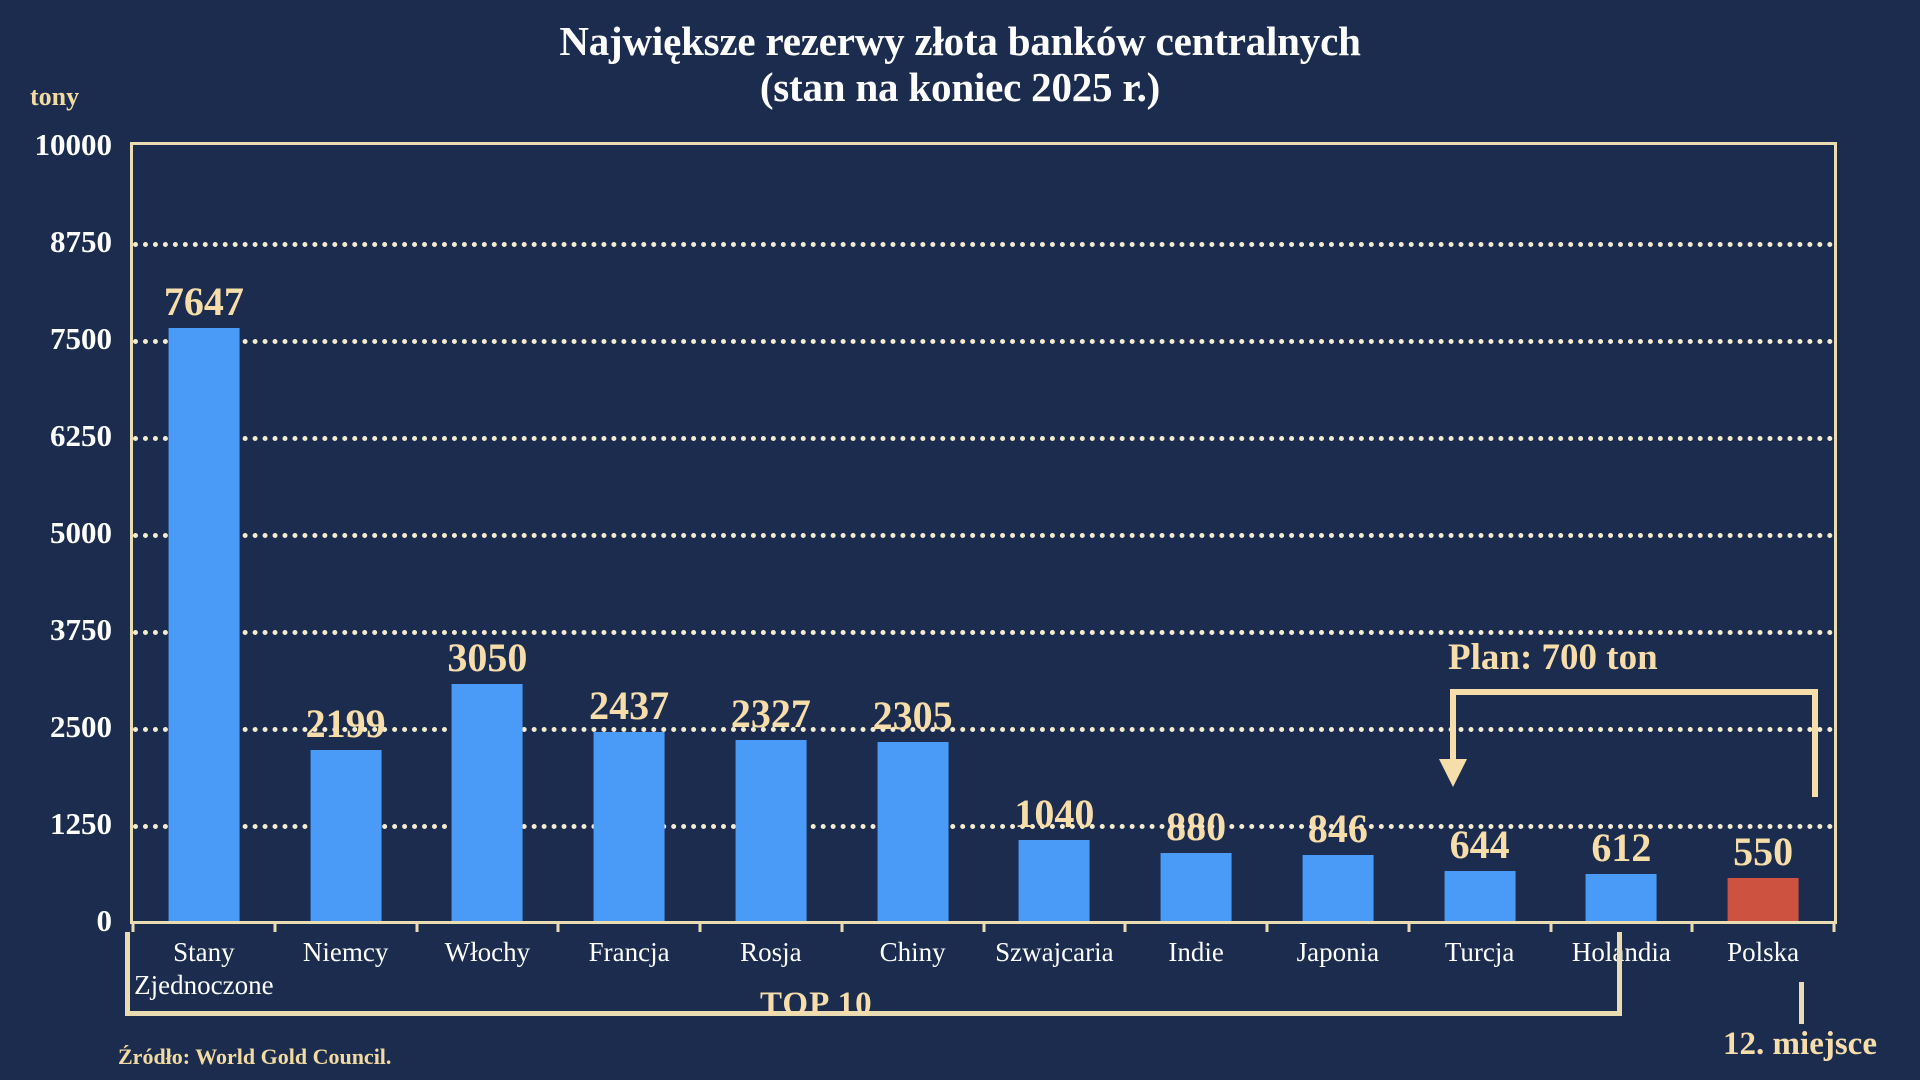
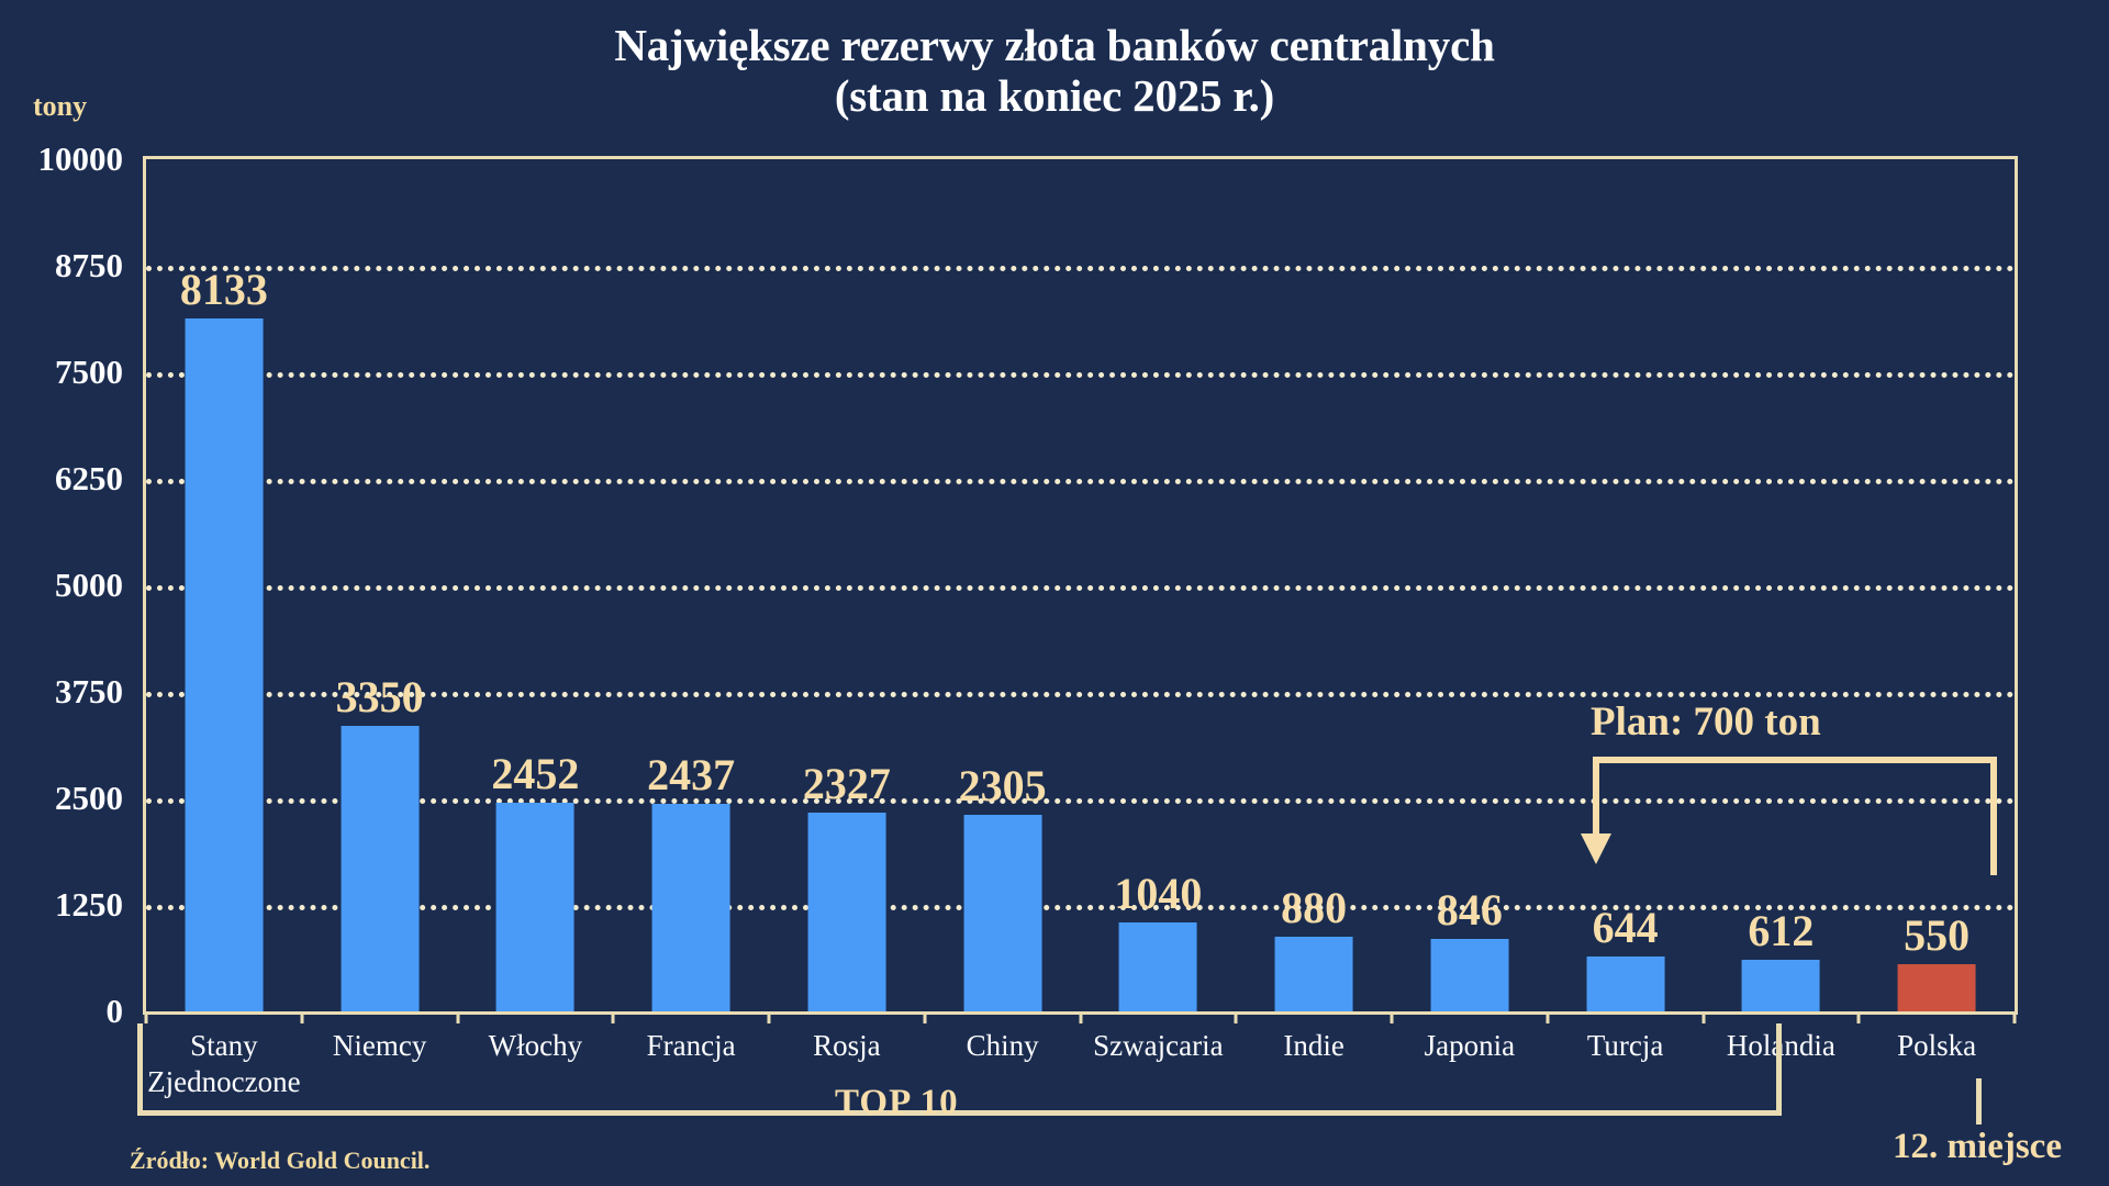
Stany Zjednoczone: 7647 -> 8133
Niemcy: 2199 -> 3350
Włochy: 3050 -> 2452
